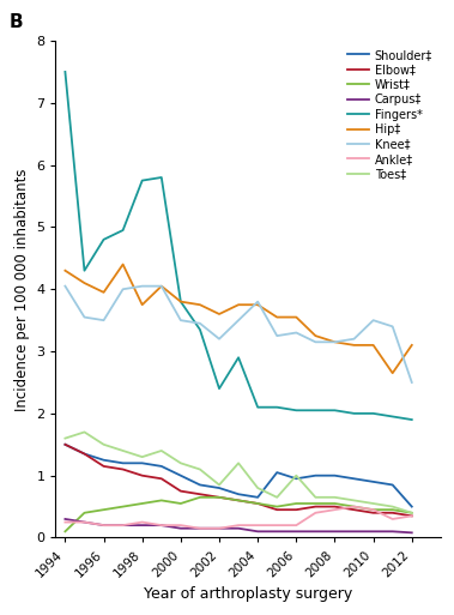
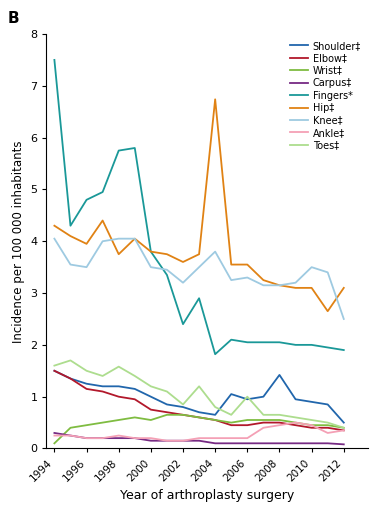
Toes‡/1998: 1.30 -> 1.58
Fingers*/2004: 2.10 -> 1.82
Hip‡/2004: 3.75 -> 6.74
Shoulder‡/2008: 1.00 -> 1.42
